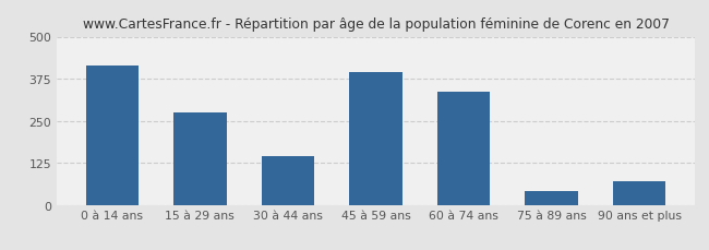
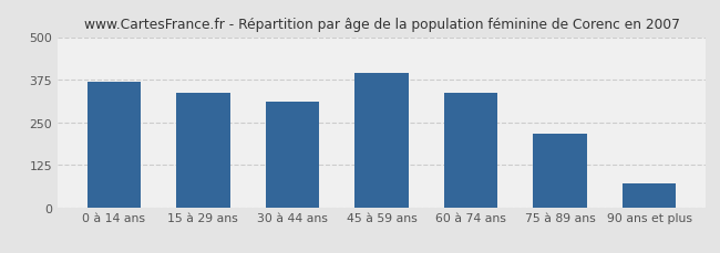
0 à 14 ans: 415 -> 370
15 à 29 ans: 275 -> 335
30 à 44 ans: 145 -> 310
75 à 89 ans: 40 -> 215
